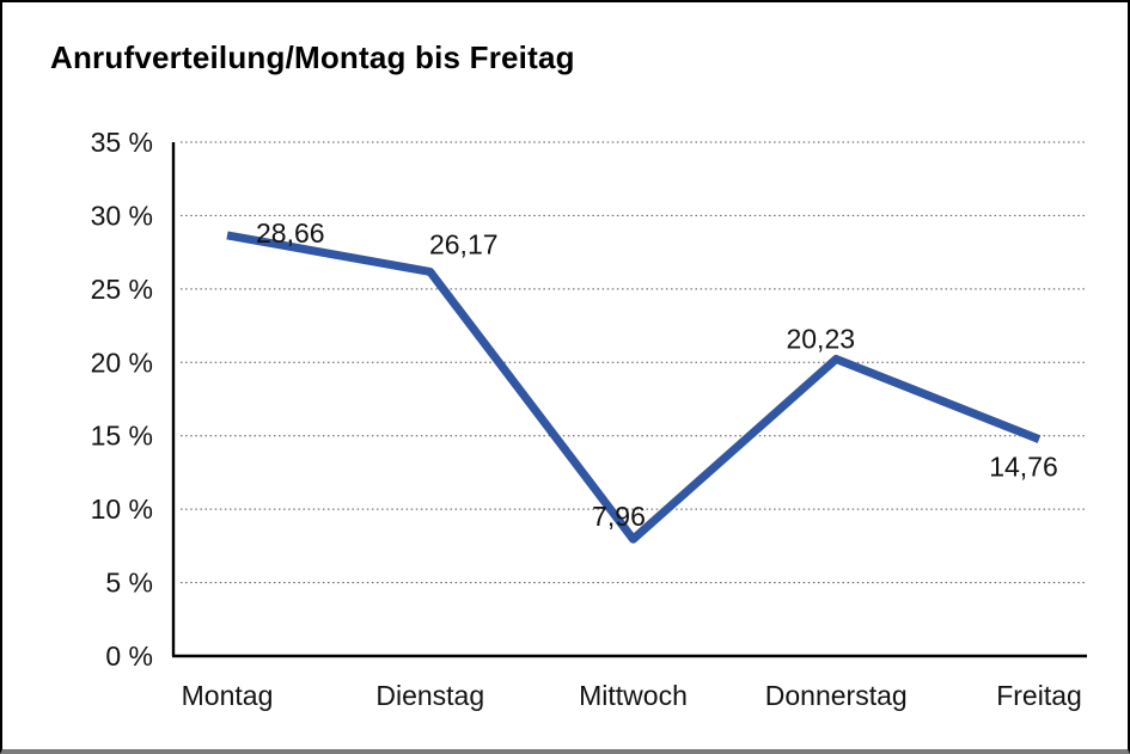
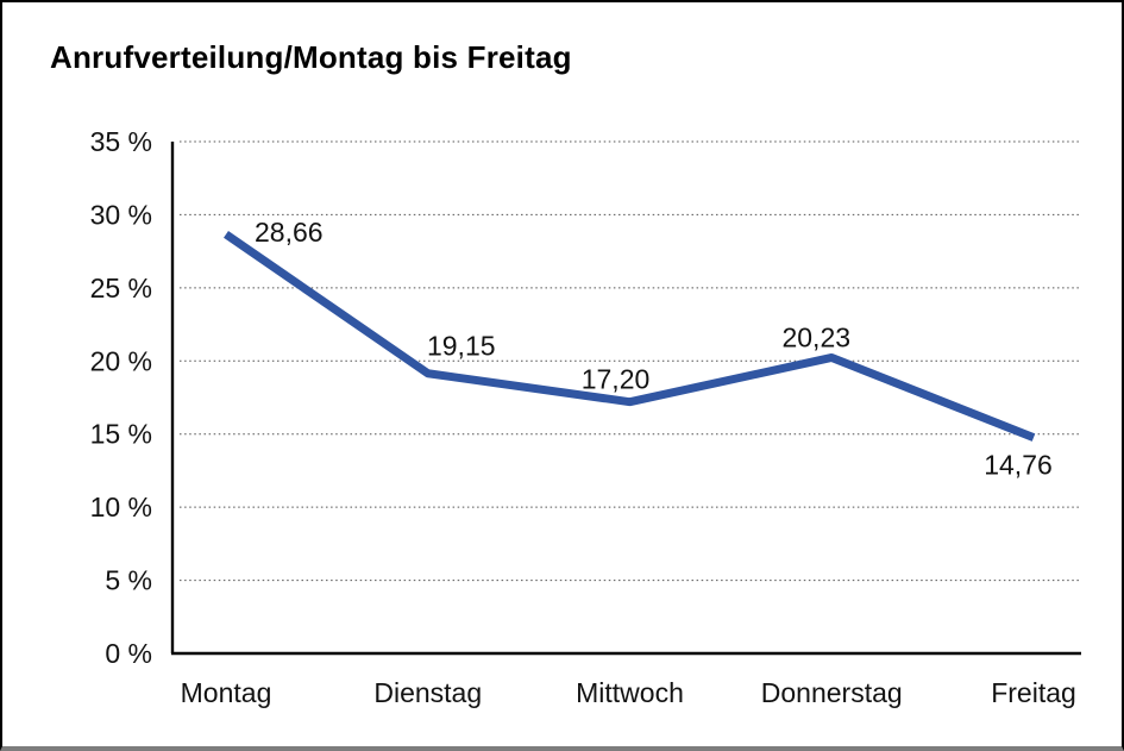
Dienstag: 26,17 -> 19,15
Mittwoch: 7,96 -> 17,20
